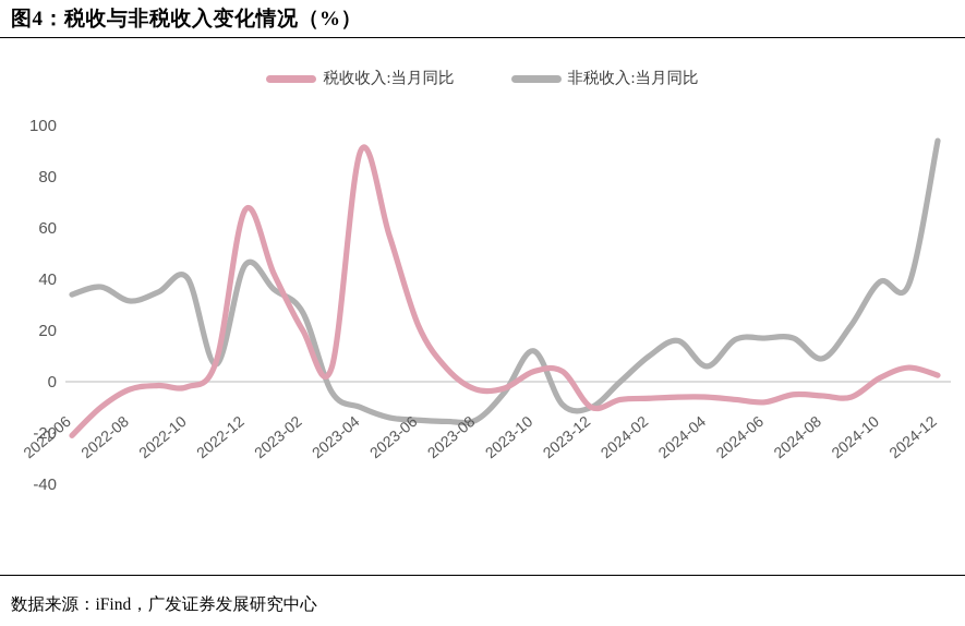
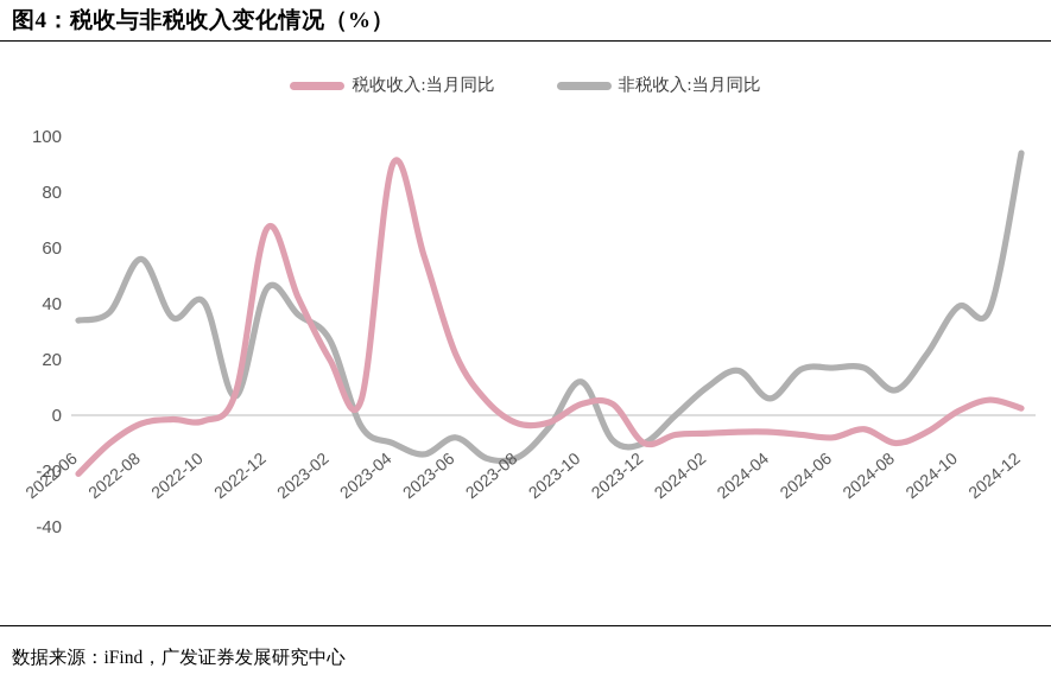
非税收入:当月同比/2022-08: 32 -> 56
非税收入:当月同比/2023-06: -15 -> -8
税收收入:当月同比/2024-08: -6 -> -10
